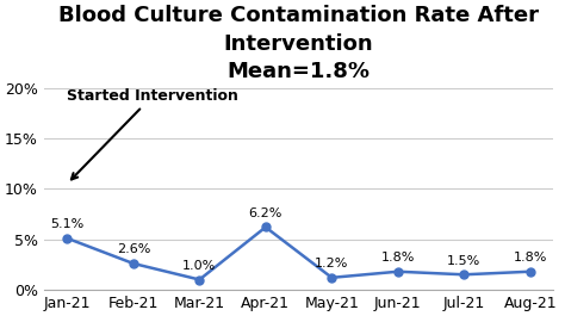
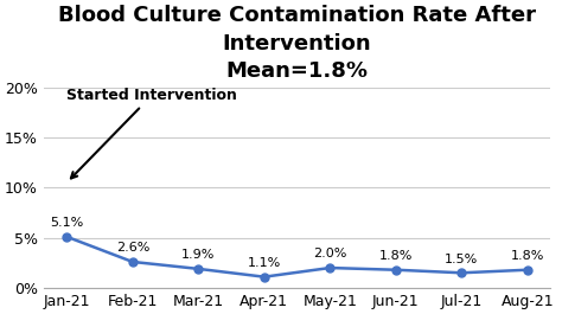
Mar-21: 1.0% -> 1.9%
Apr-21: 6.2% -> 1.1%
May-21: 1.2% -> 2.0%
